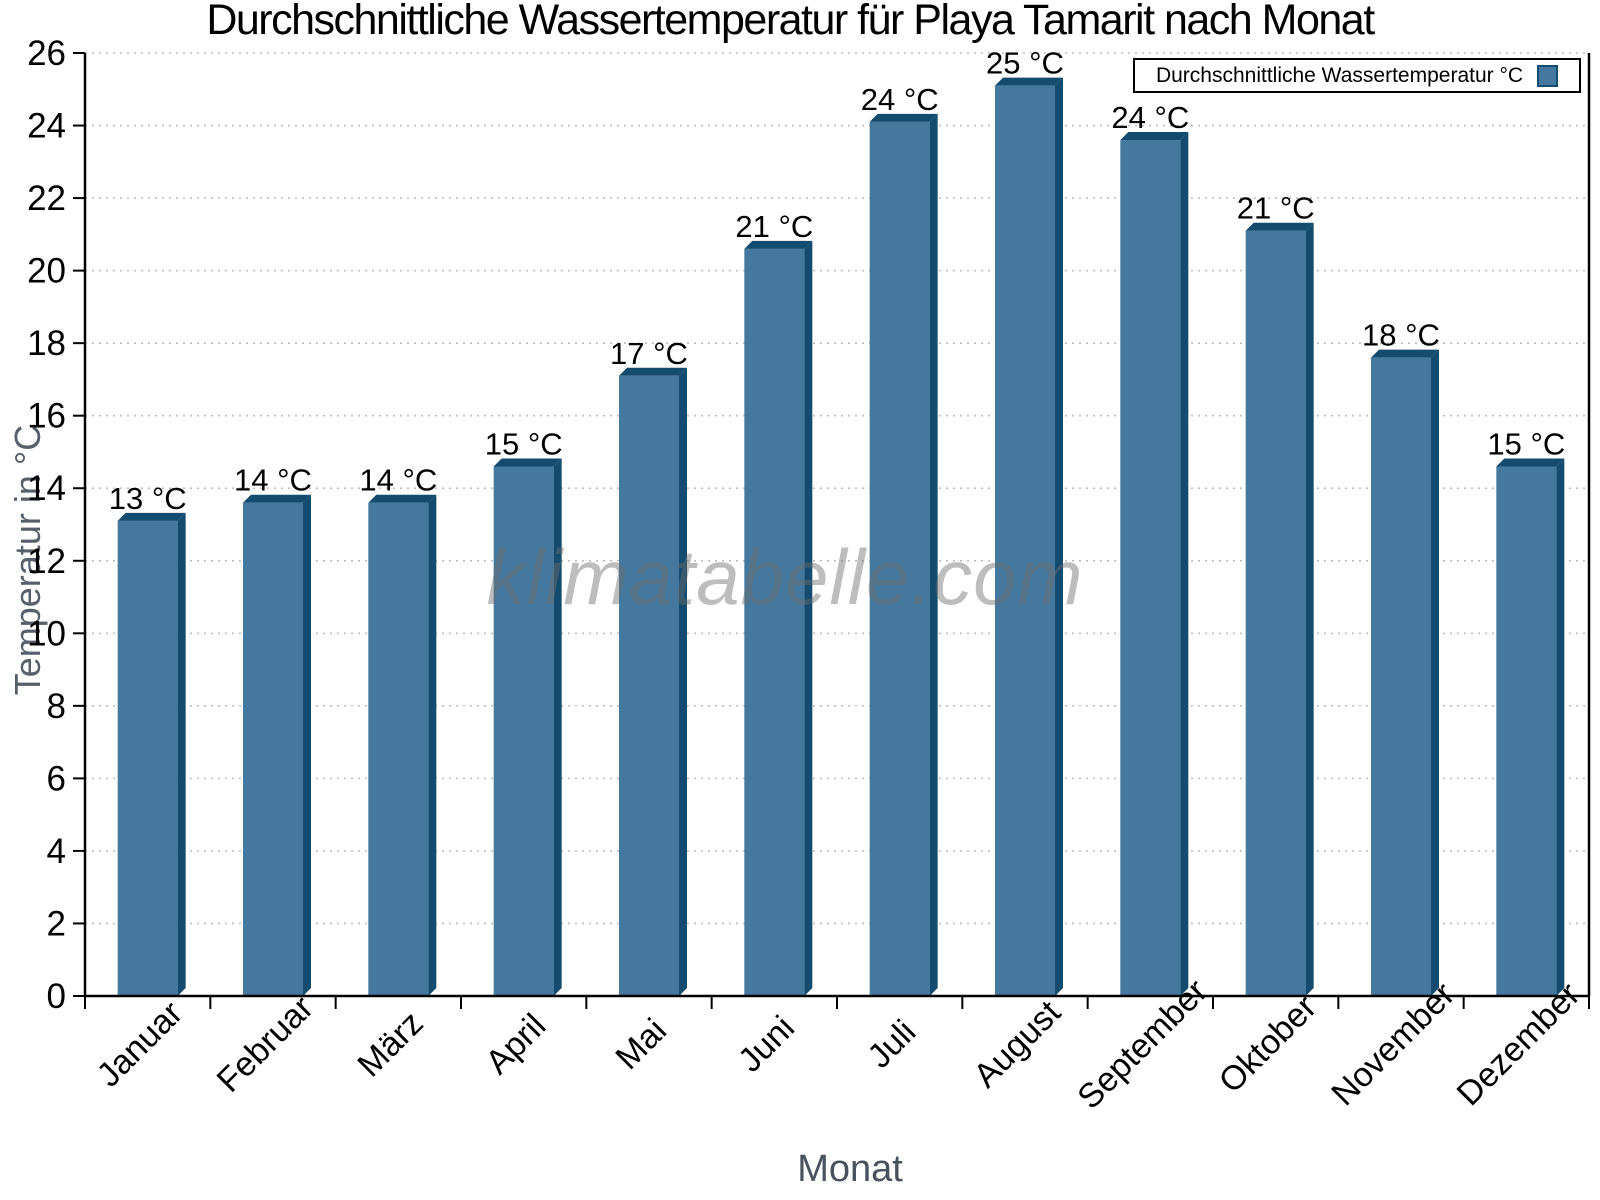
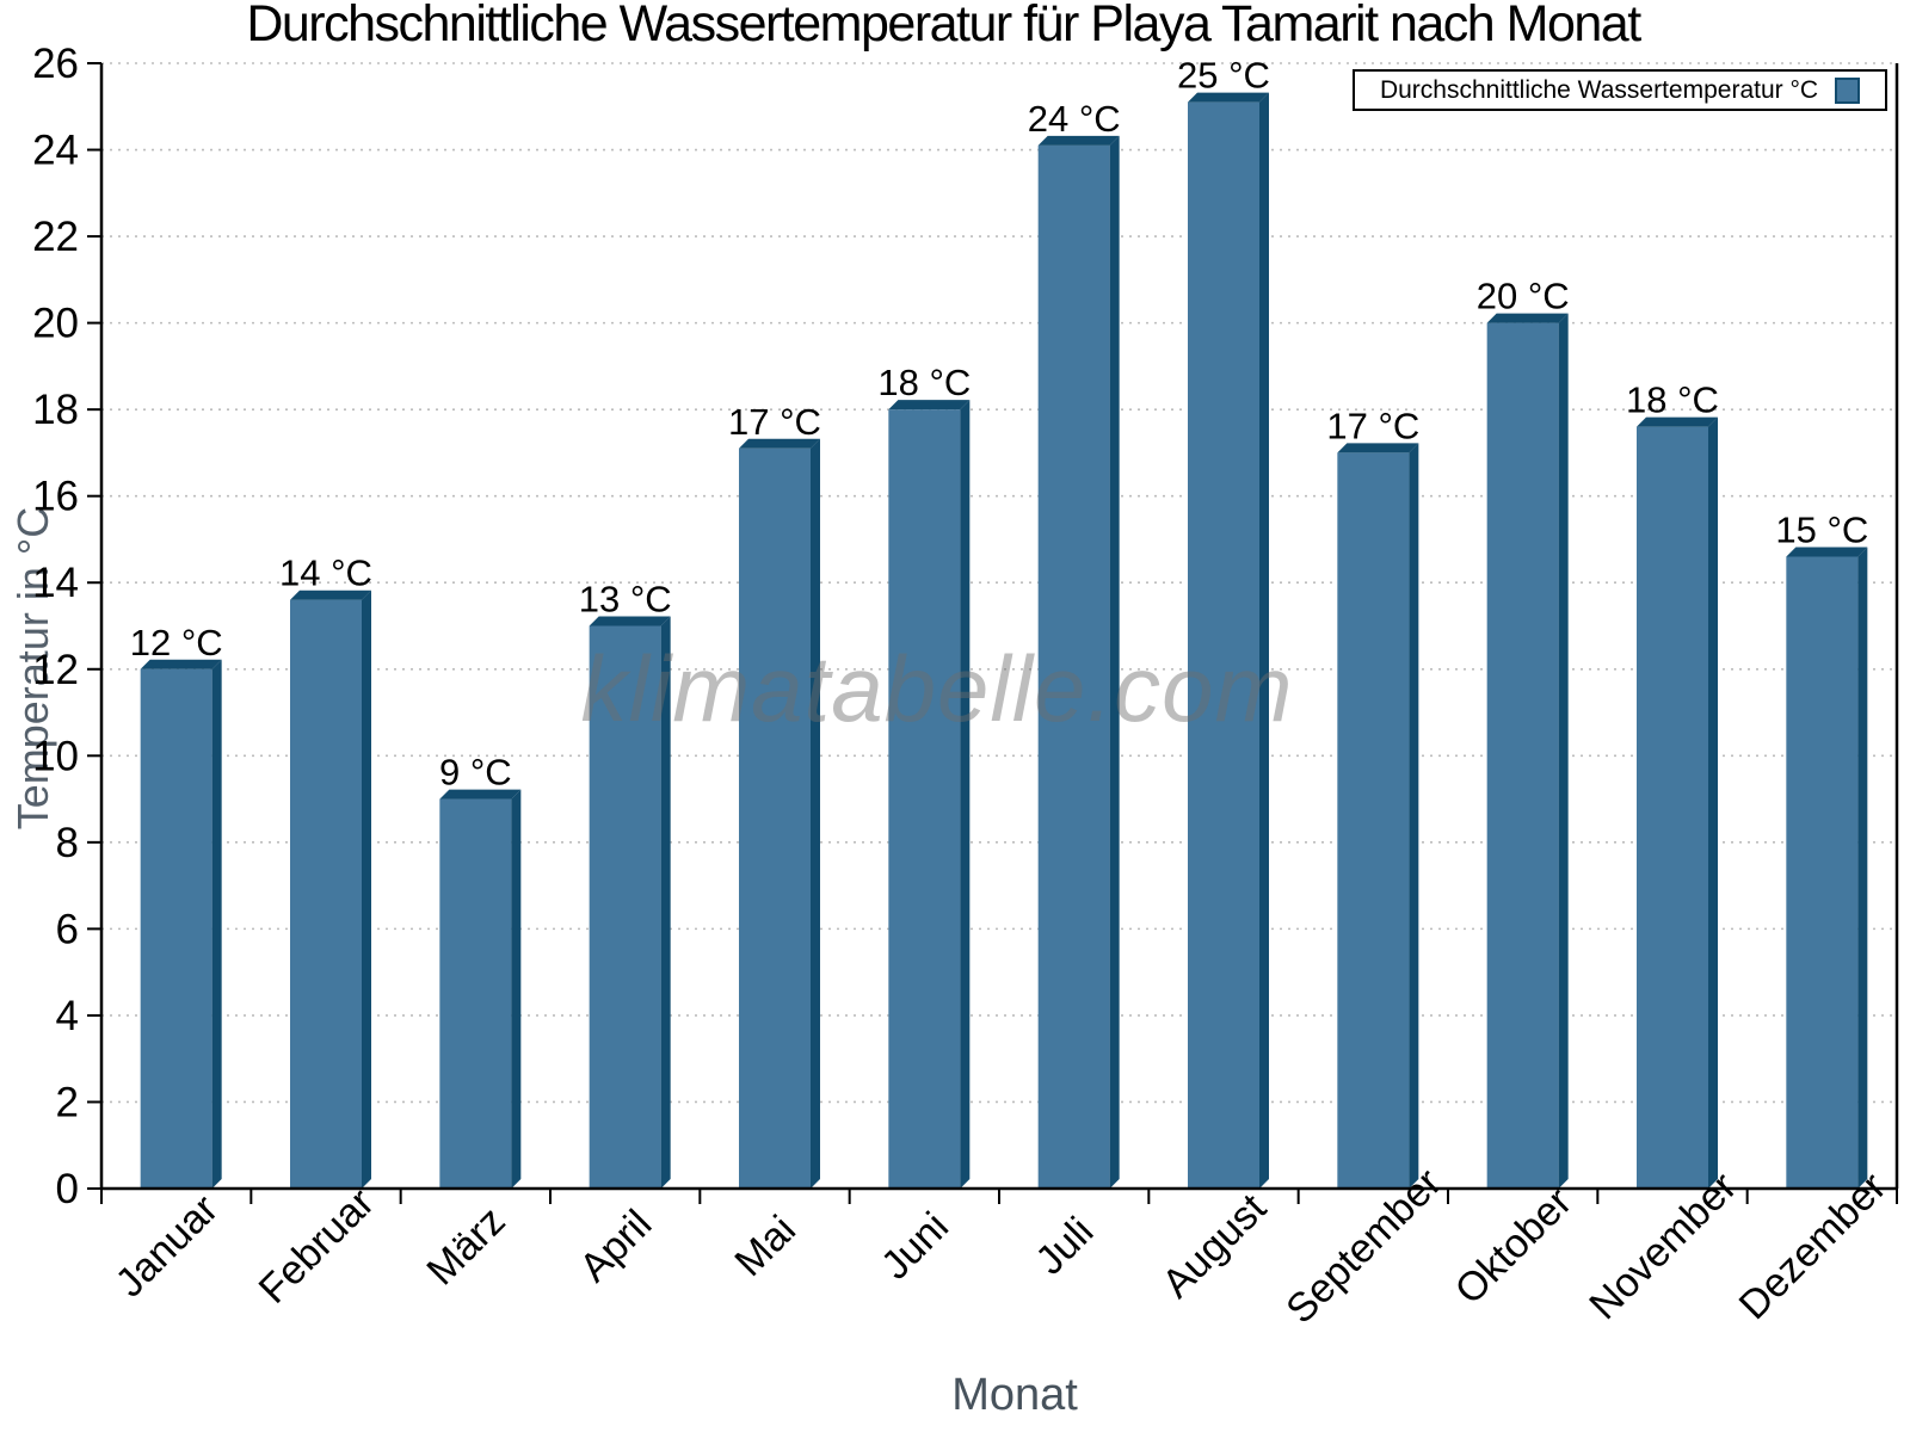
Januar: 13 -> 12
März: 14 -> 9
April: 15 -> 13
Juni: 21 -> 18
September: 24 -> 17
Oktober: 21 -> 20
